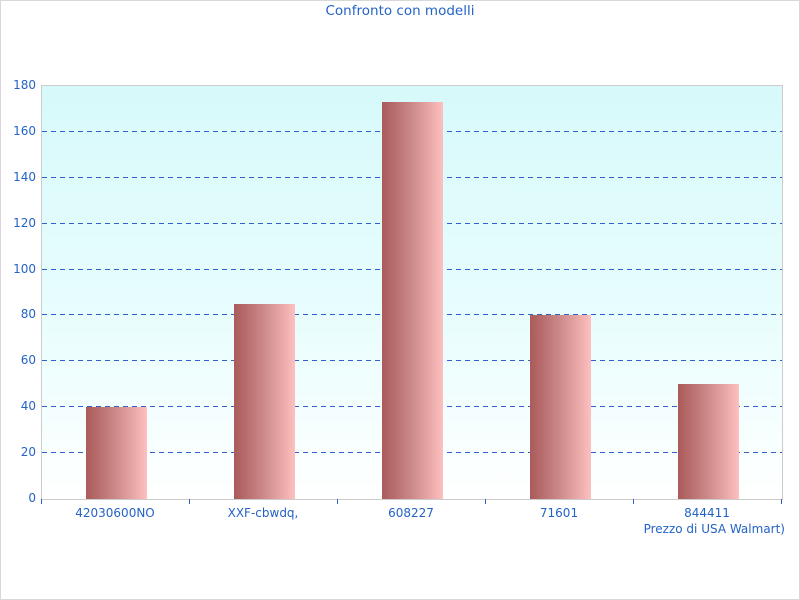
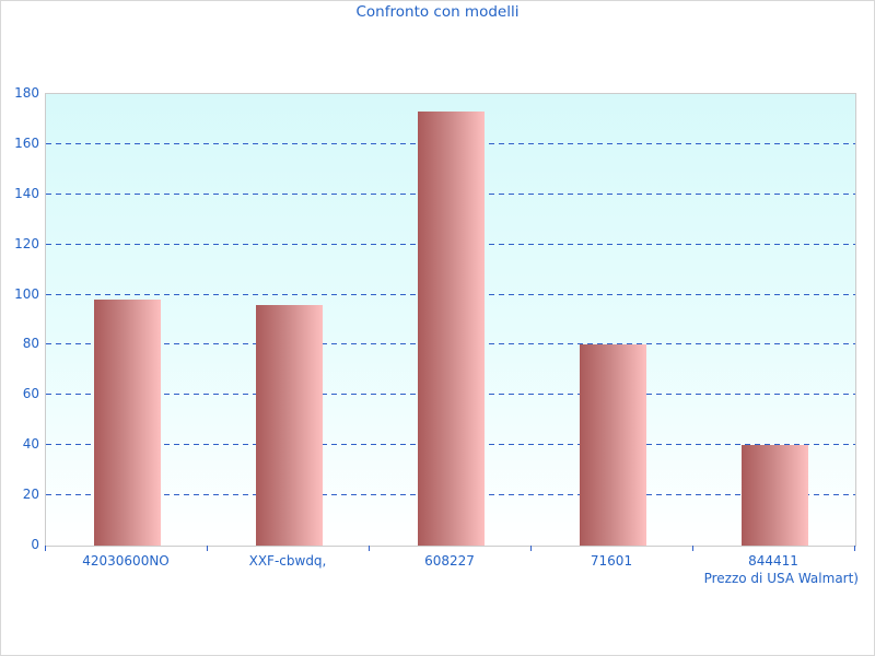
42030600NO: 40 -> 98
XXF-cbwdq,: 85 -> 96
844411: 50 -> 40
